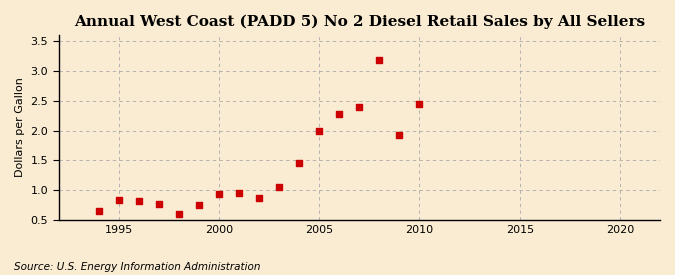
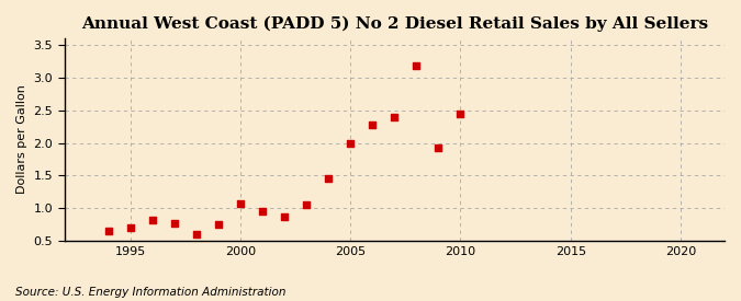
1995: 0.84 -> 0.70
2000: 0.94 -> 1.07
